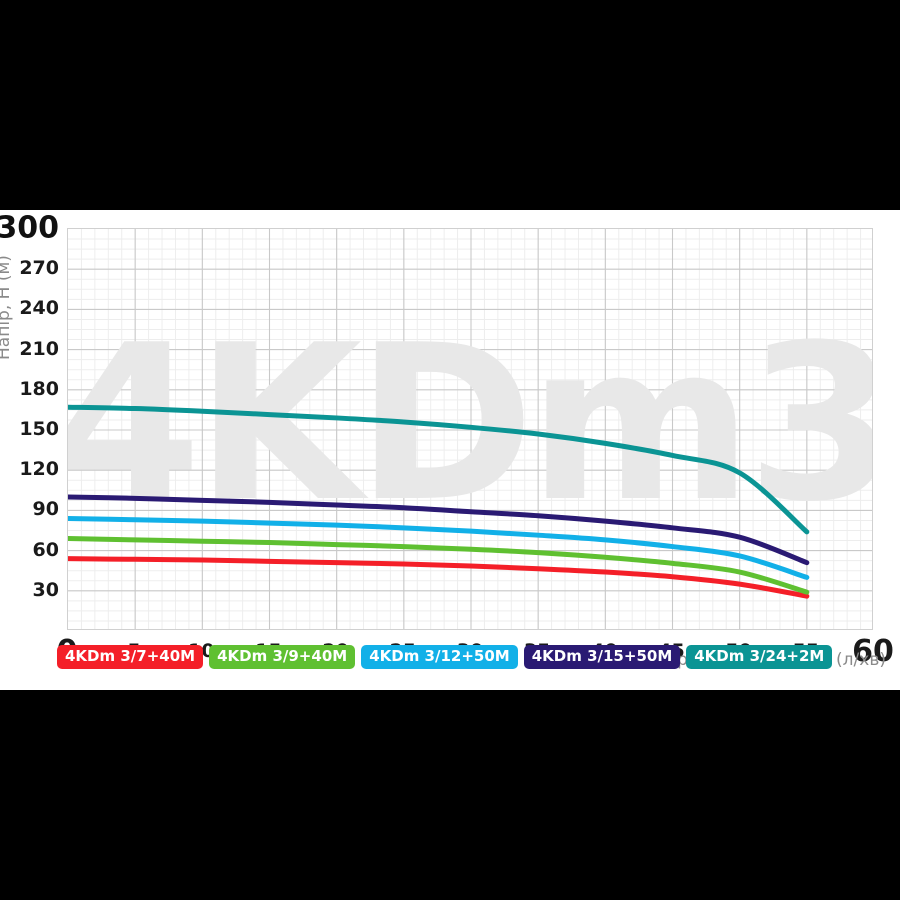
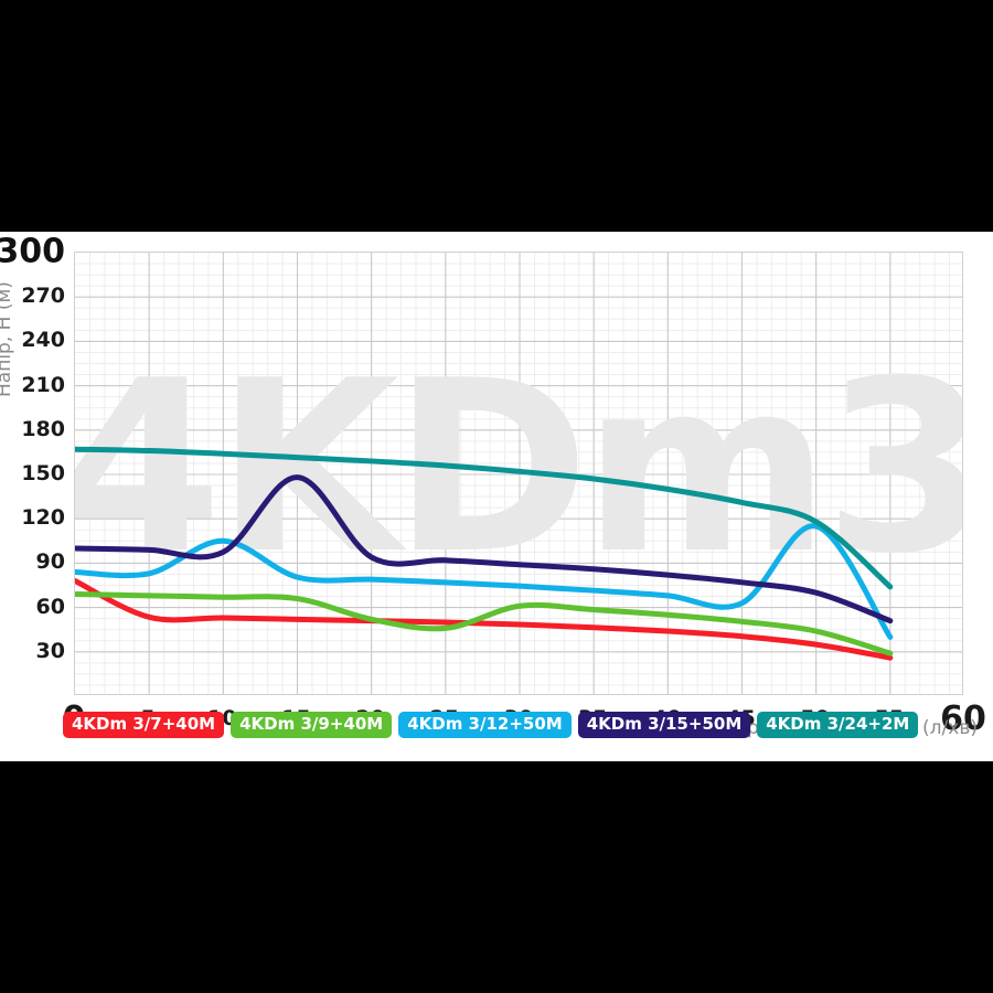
4KDm 3/7+40M/0: 54 -> 78
4KDm 3/12+50M/10: 82 -> 105
4KDm 3/15+50M/15: 96 -> 148
4KDm 3/9+40M/20: 64 -> 52
4KDm 3/9+40M/25: 63 -> 46
4KDm 3/12+50M/50: 56 -> 115
